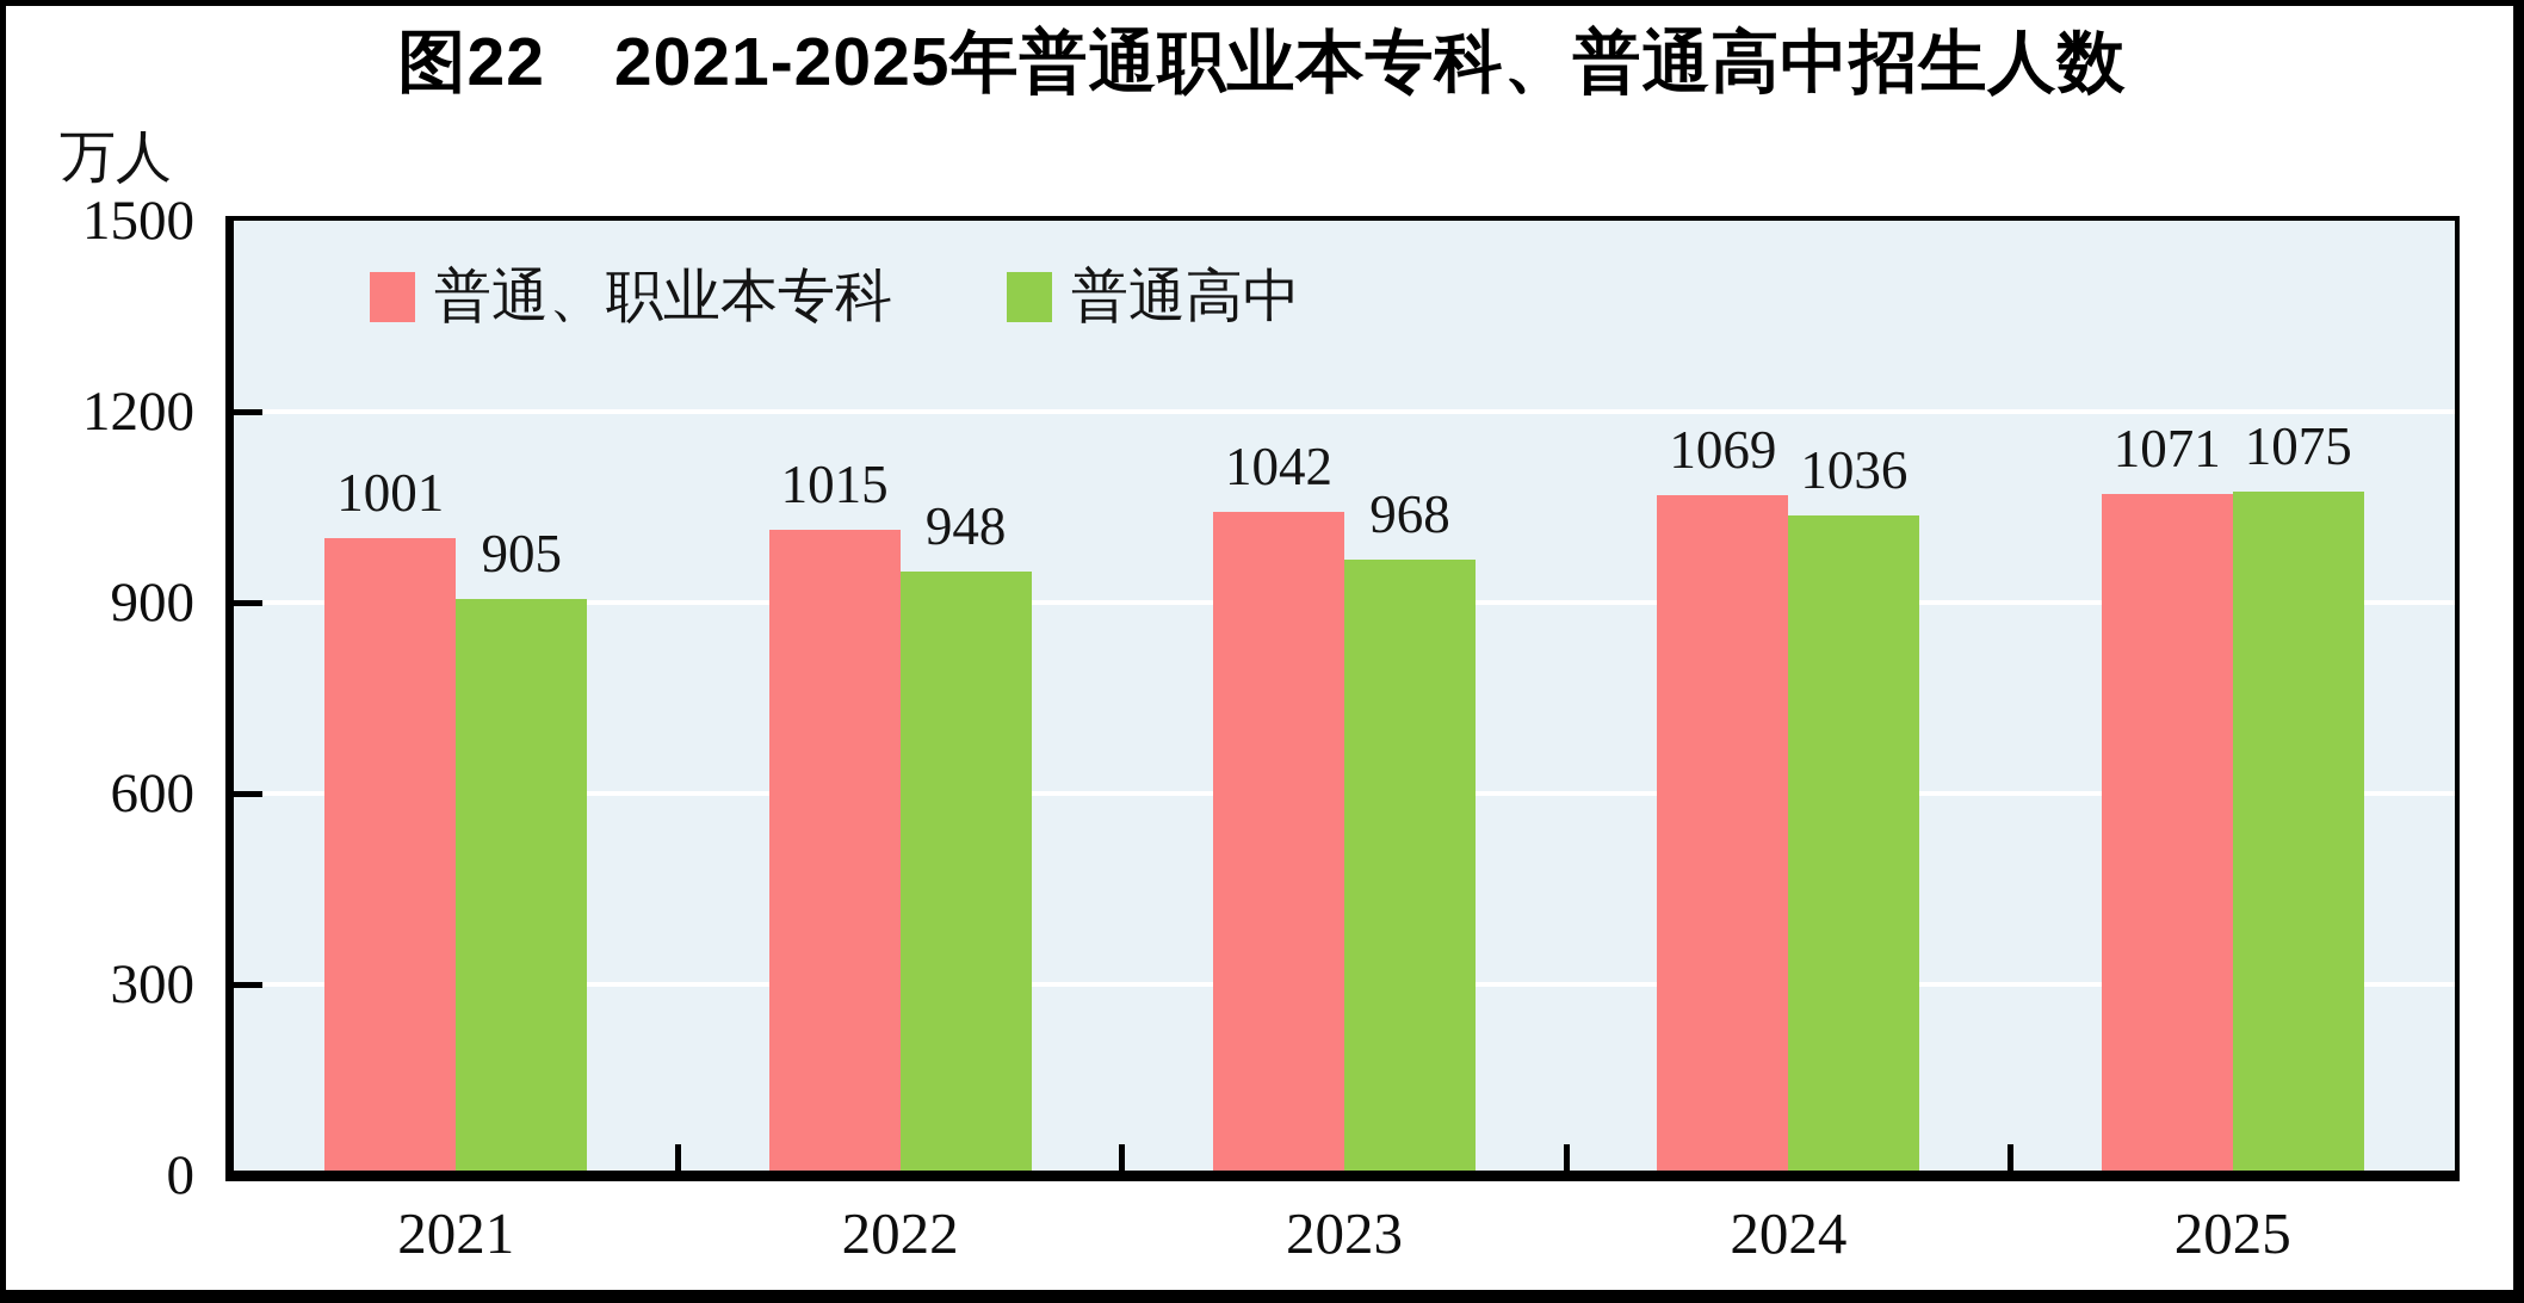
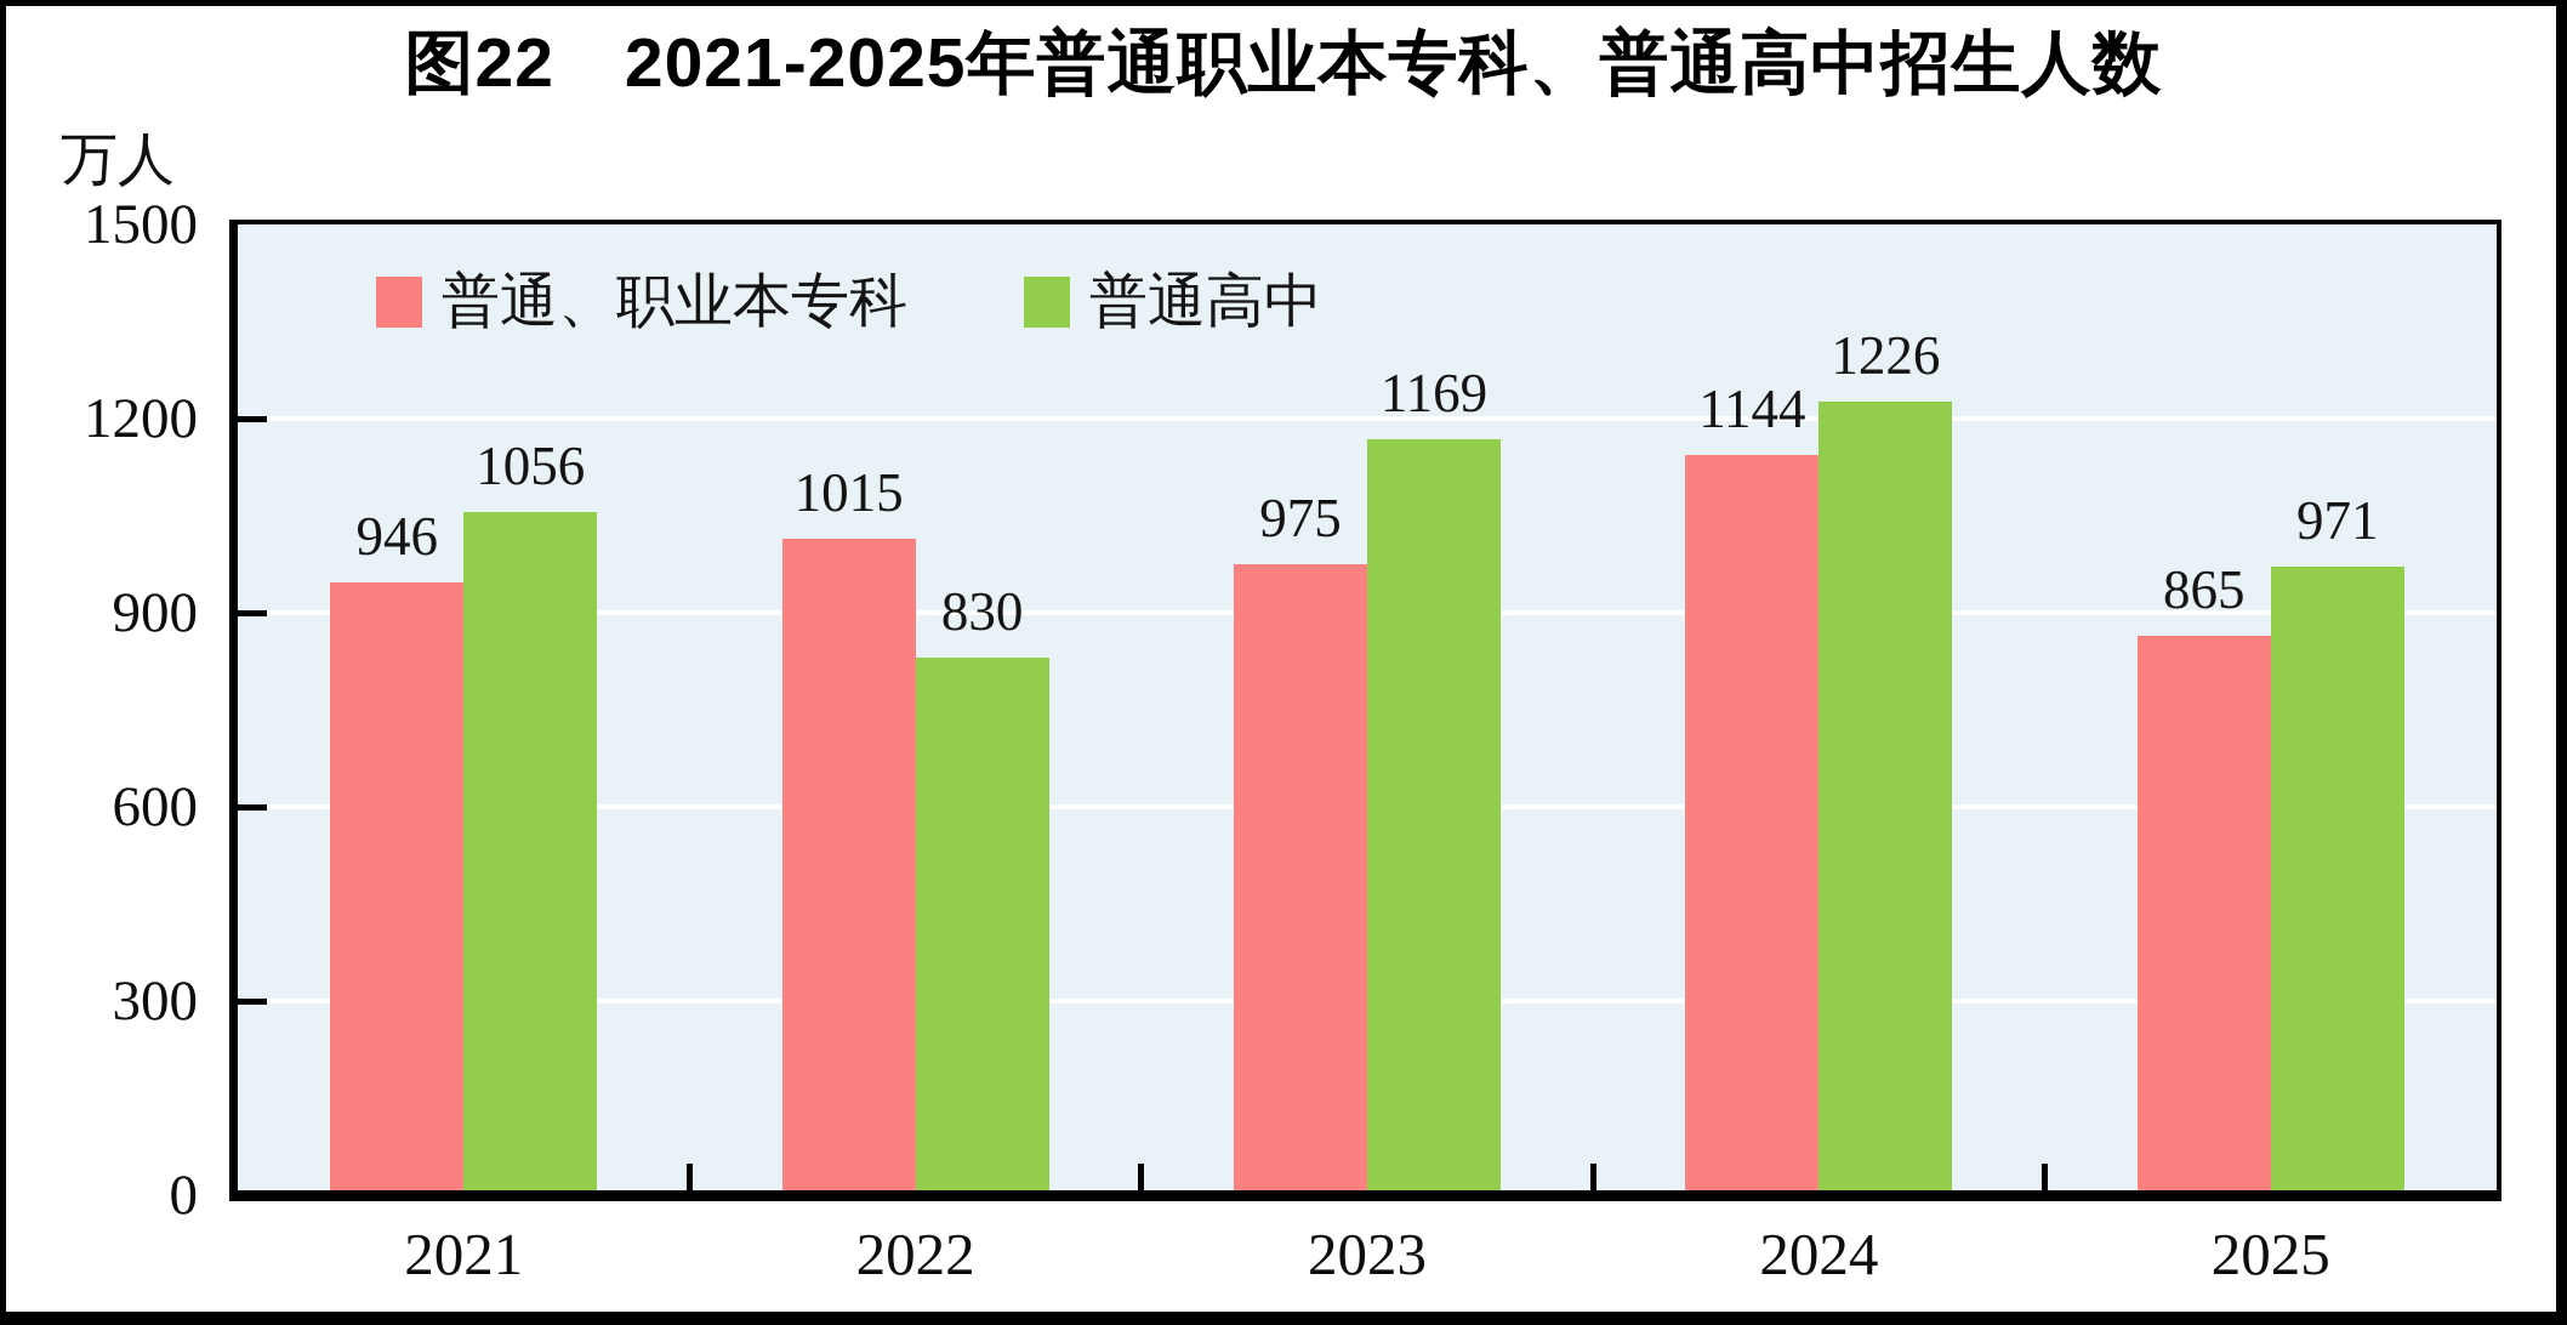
普通、职业本专科/2021: 1001 -> 946
普通高中/2021: 905 -> 1056
普通高中/2022: 948 -> 830
普通、职业本专科/2023: 1042 -> 975
普通高中/2023: 968 -> 1169
普通、职业本专科/2024: 1069 -> 1144
普通高中/2024: 1036 -> 1226
普通、职业本专科/2025: 1071 -> 865
普通高中/2025: 1075 -> 971
